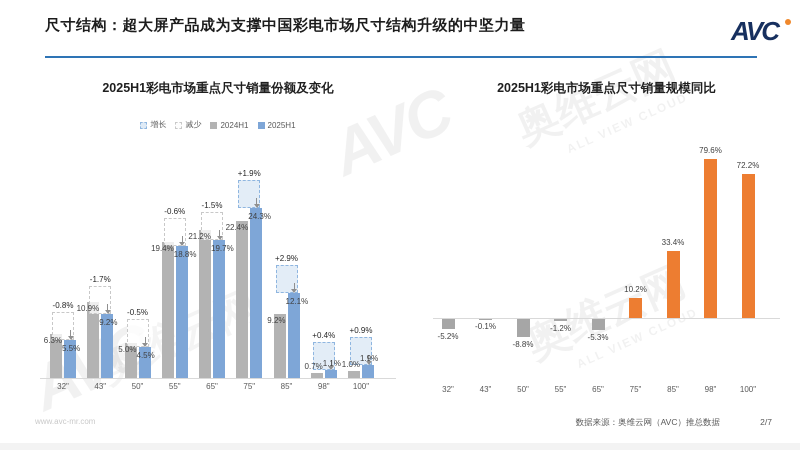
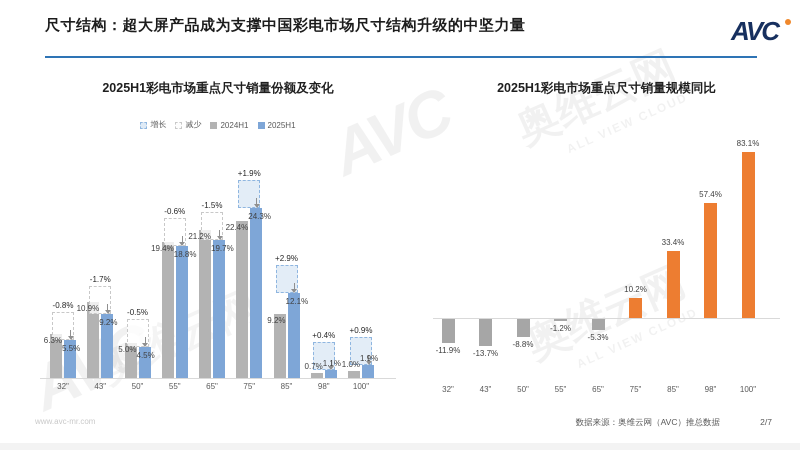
2025H1彩电市场重点尺寸销量规模同比/32": -5.2% -> -11.9%
2025H1彩电市场重点尺寸销量规模同比/43": -0.1% -> -13.7%
2025H1彩电市场重点尺寸销量规模同比/98": 79.6% -> 57.4%
2025H1彩电市场重点尺寸销量规模同比/100": 72.2% -> 83.1%
